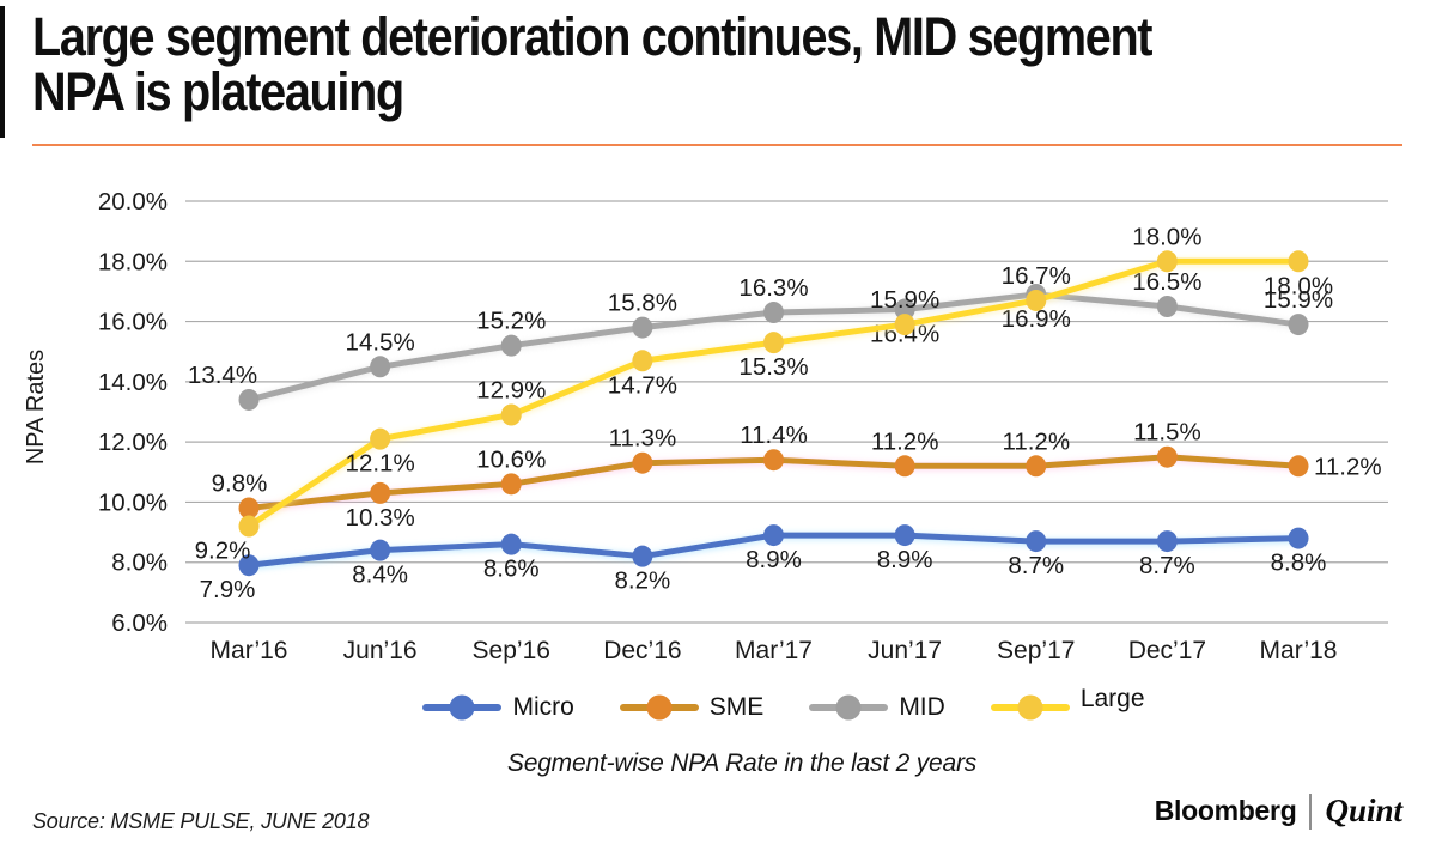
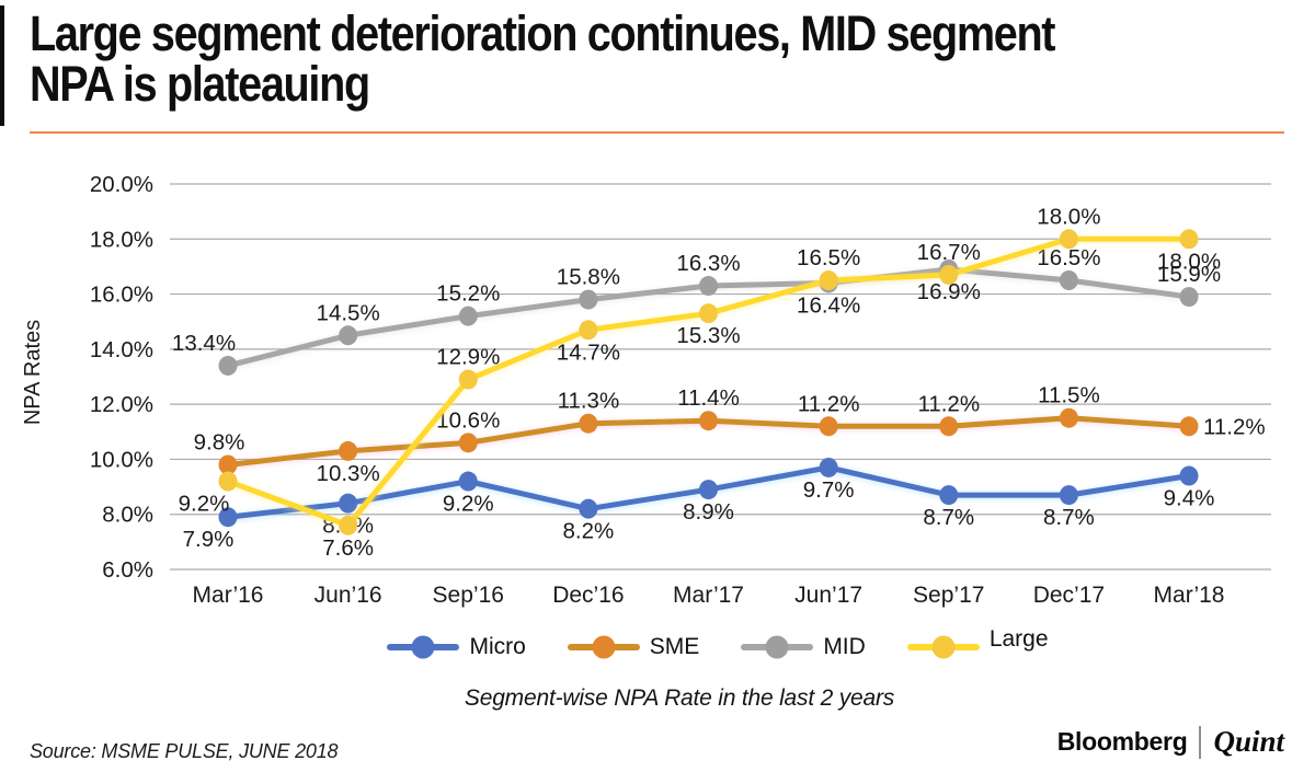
Large/Jun’16: 12.1% -> 7.6%
Micro/Sep’16: 8.6% -> 9.2%
Micro/Jun’17: 8.9% -> 9.7%
Large/Jun’17: 15.9% -> 16.5%
Micro/Mar’18: 8.8% -> 9.4%
